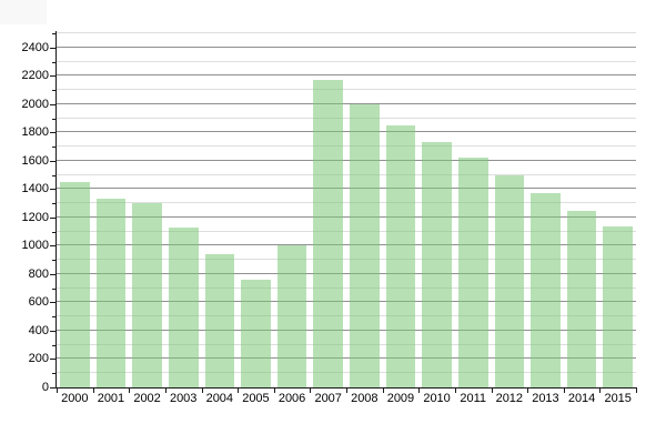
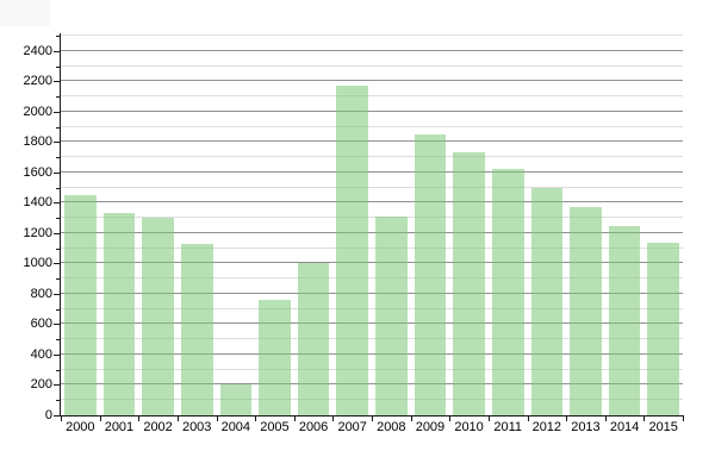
2004: 940 -> 200
2008: 2000 -> 1310
